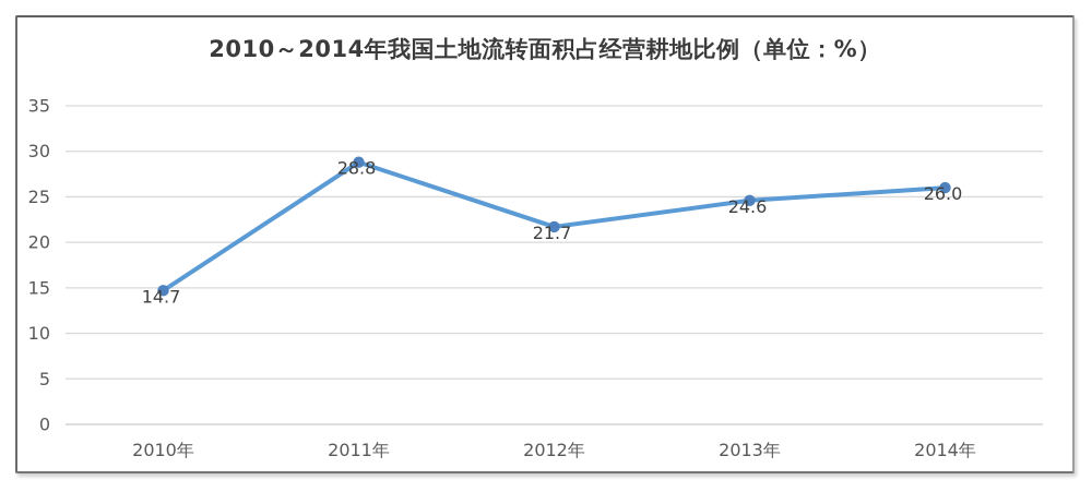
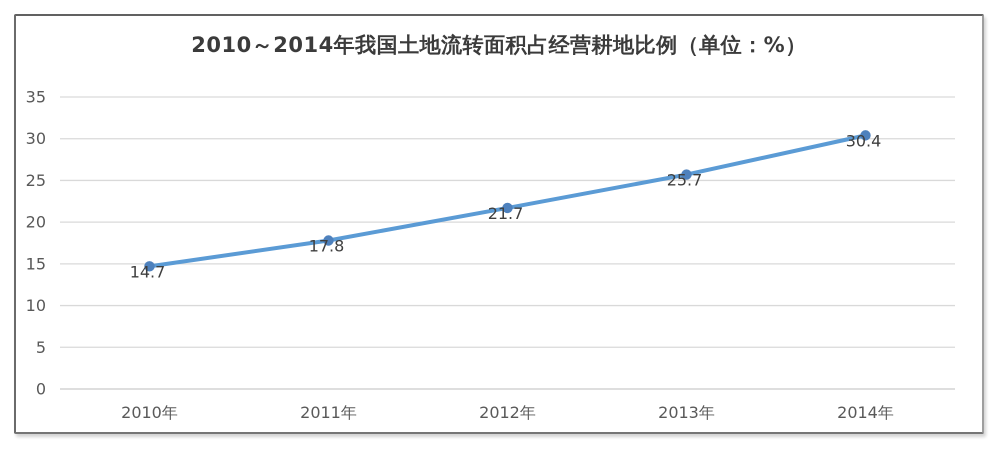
2011年: 28.8 -> 17.8
2013年: 24.6 -> 25.7
2014年: 26.0 -> 30.4
